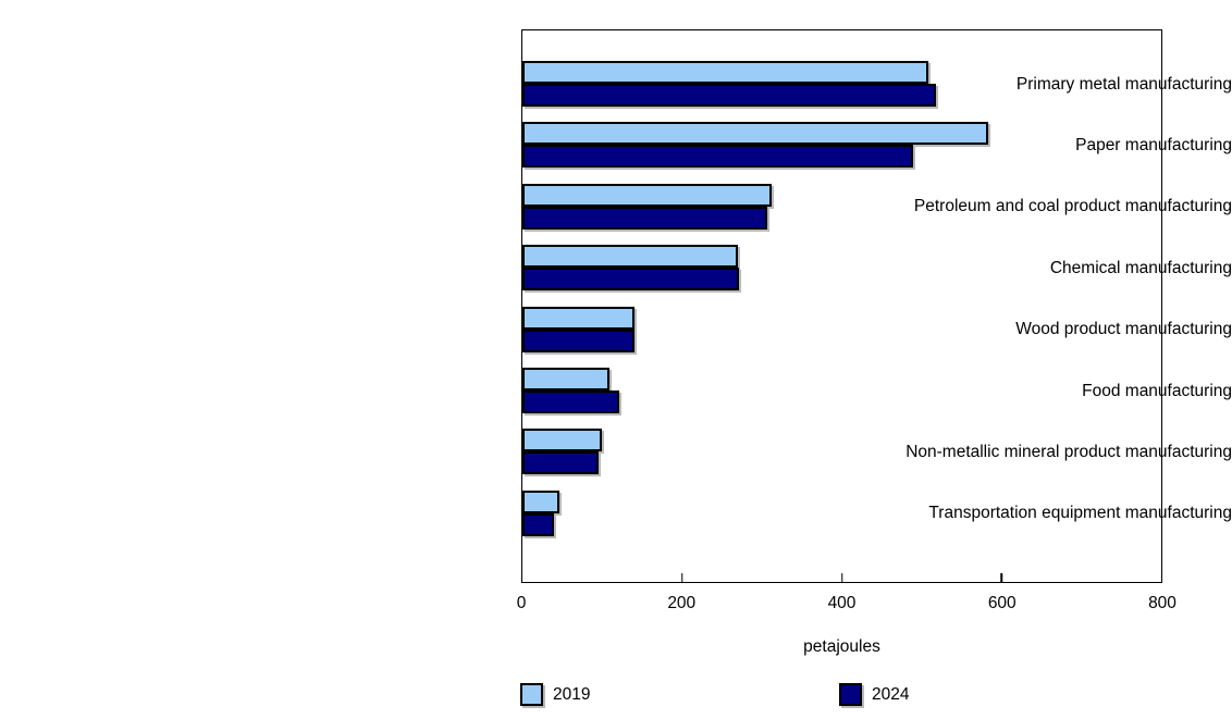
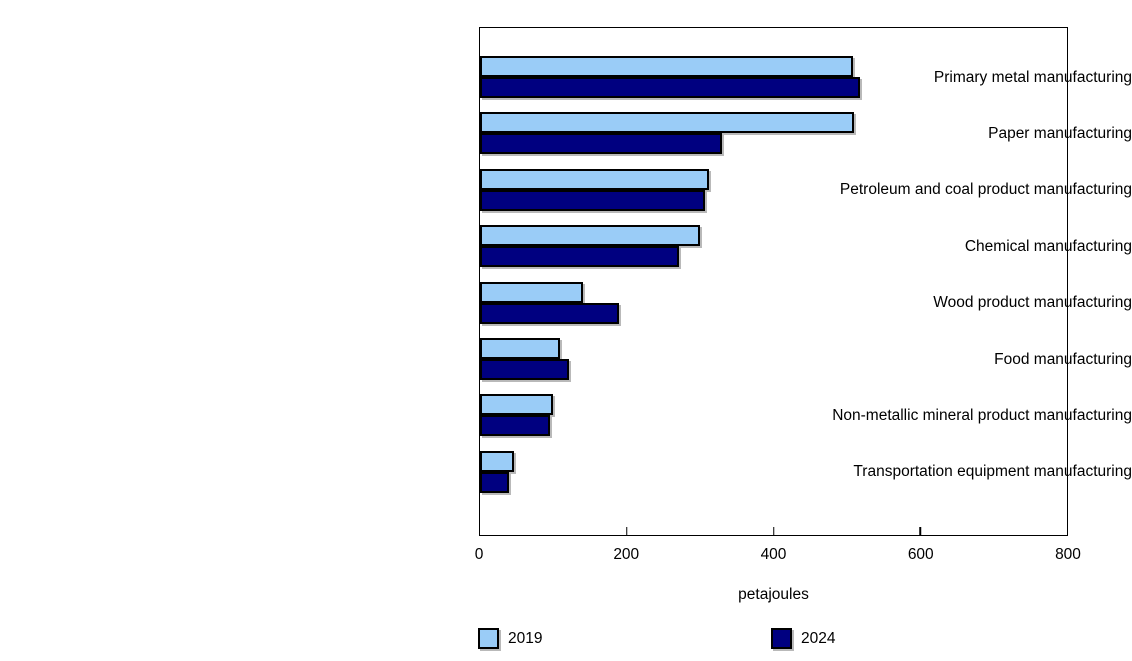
2019/Paper manufacturing: 580 -> 510
2024/Paper manufacturing: 490 -> 330
2019/Chemical manufacturing: 270 -> 300
2024/Wood product manufacturing: 140 -> 190
